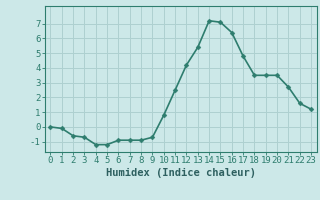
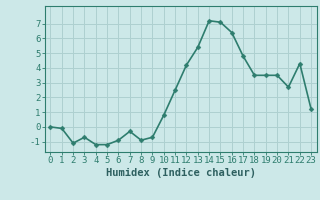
2: -0.6 -> -1.1
7: -0.9 -> -0.3
22: 1.6 -> 4.3
